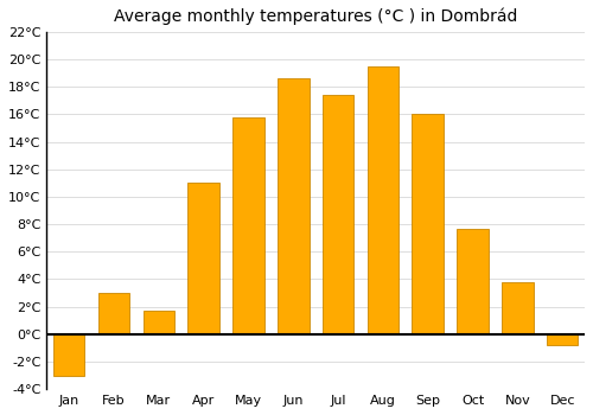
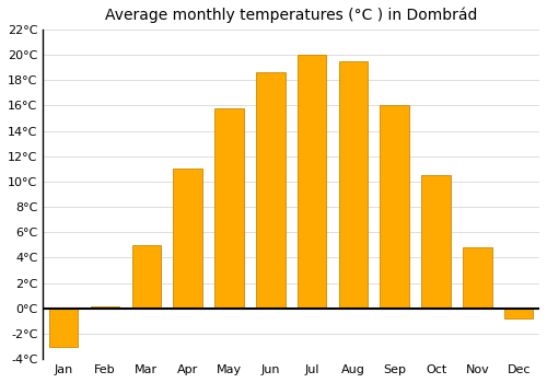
Feb: 3.0°C -> 0.2°C
Mar: 1.7°C -> 5.0°C
Jul: 17.4°C -> 20.0°C
Oct: 7.7°C -> 10.5°C
Nov: 3.8°C -> 4.8°C
